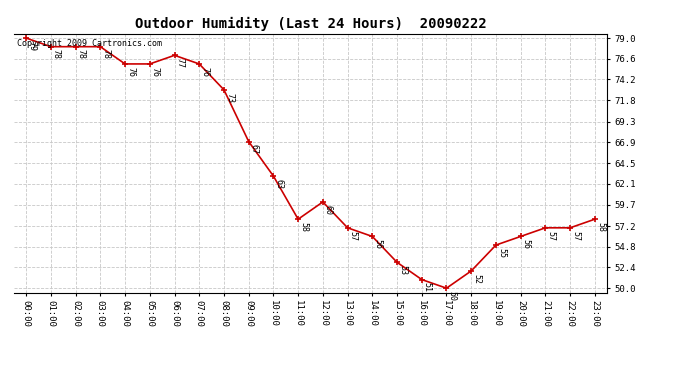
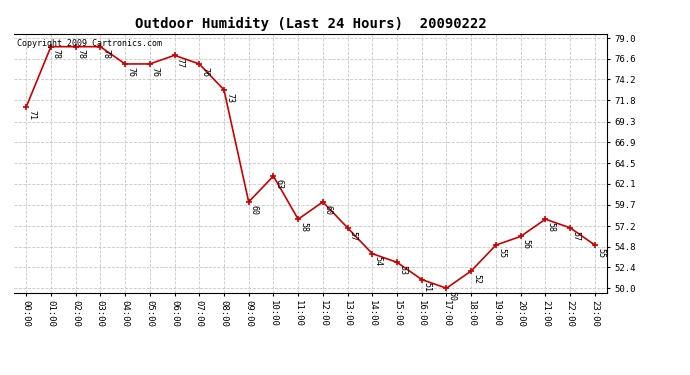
00:00: 79 -> 71
09:00: 67 -> 60
14:00: 56 -> 54
21:00: 57 -> 58
23:00: 58 -> 55
